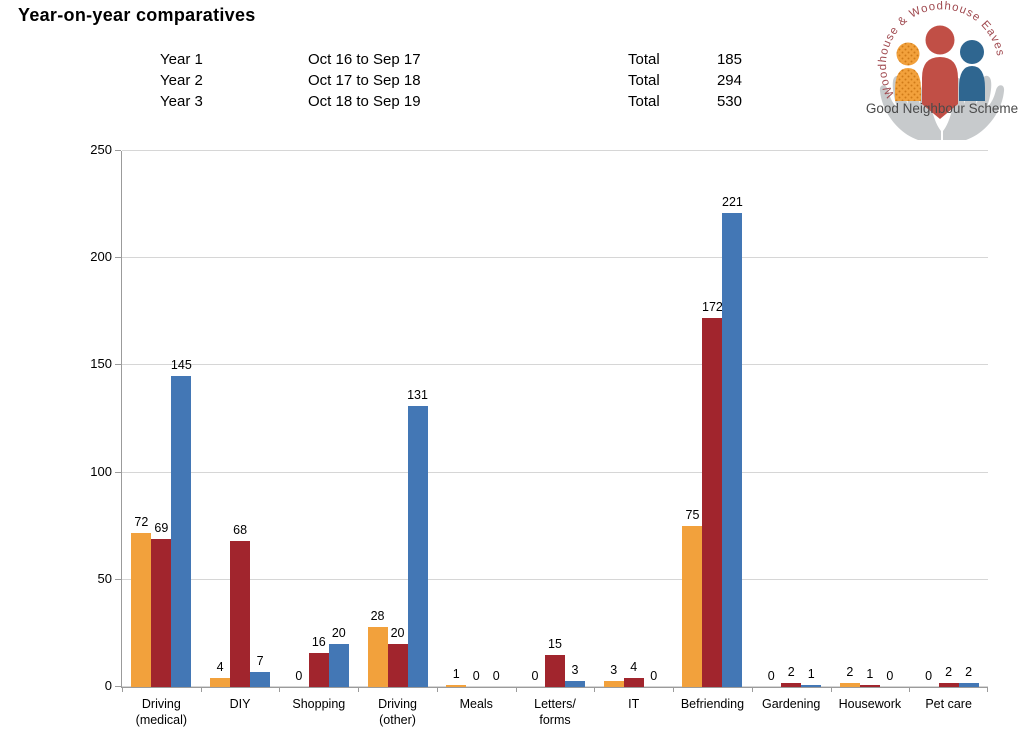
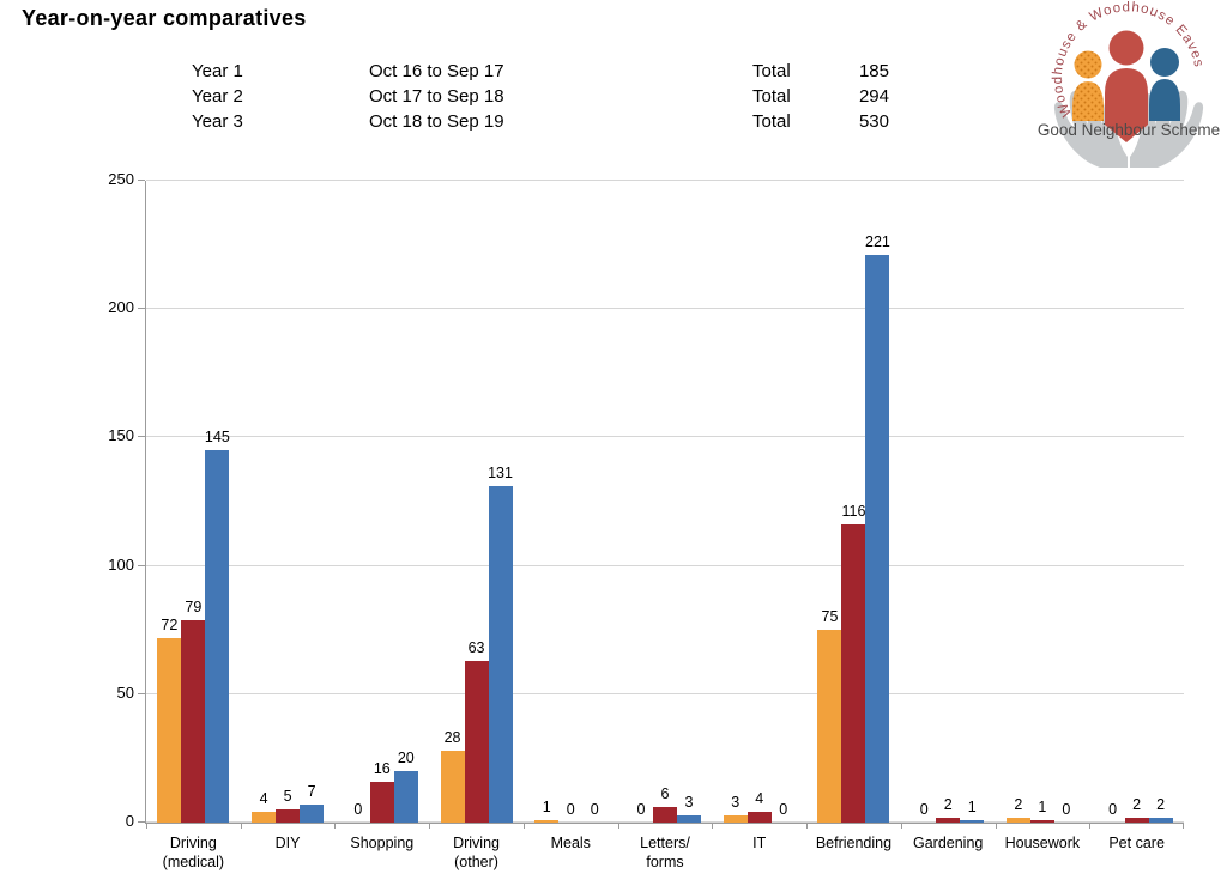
Year 2/Driving (medical): 69 -> 79
Year 2/DIY: 68 -> 5
Year 2/Driving (other): 20 -> 63
Year 2/Letters/ forms: 15 -> 6
Year 2/Befriending: 172 -> 116
